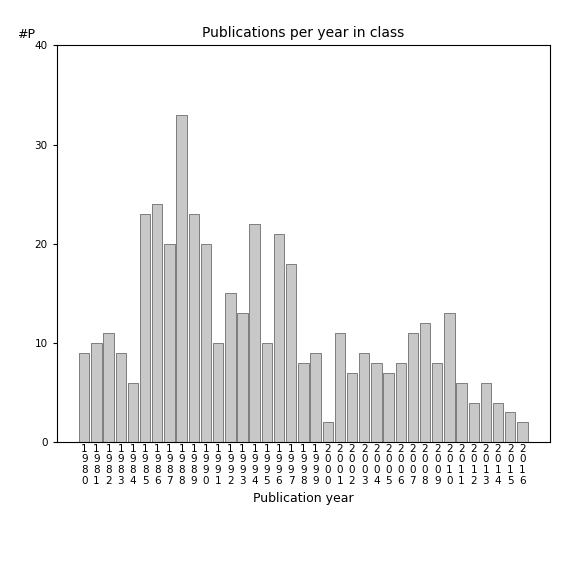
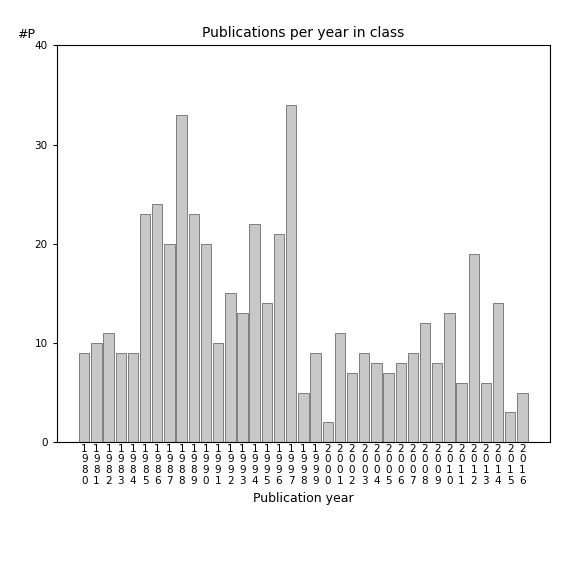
1 9 8 4: 6 -> 9
1 9 9 5: 10 -> 14
1 9 9 7: 18 -> 34
1 9 9 8: 8 -> 5
2 0 0 7: 11 -> 9
2 0 1 2: 4 -> 19
2 0 1 4: 4 -> 14
2 0 1 6: 2 -> 5
